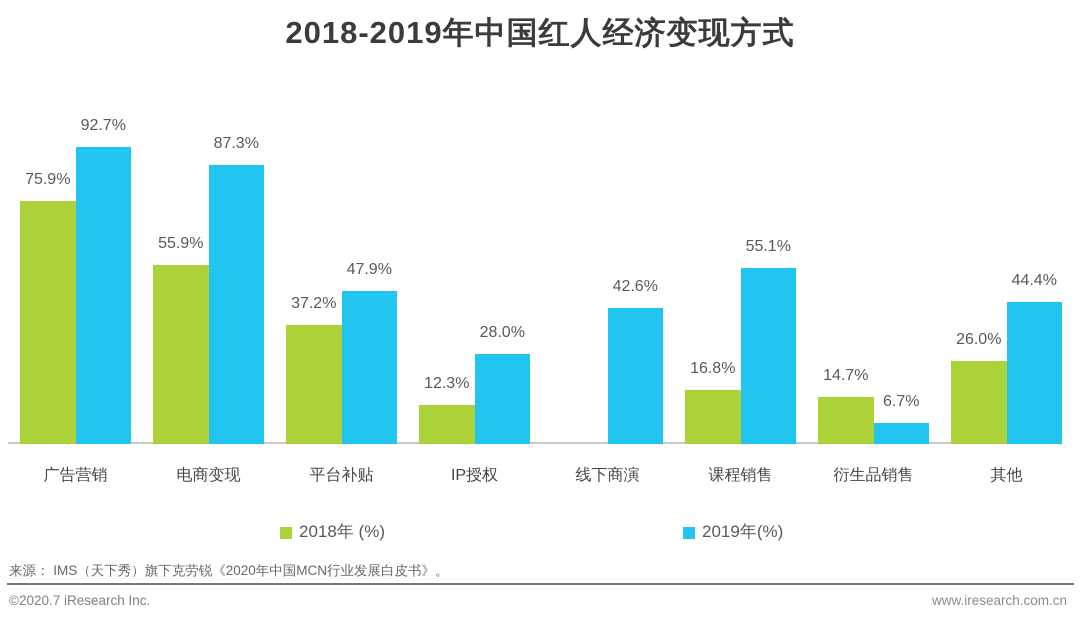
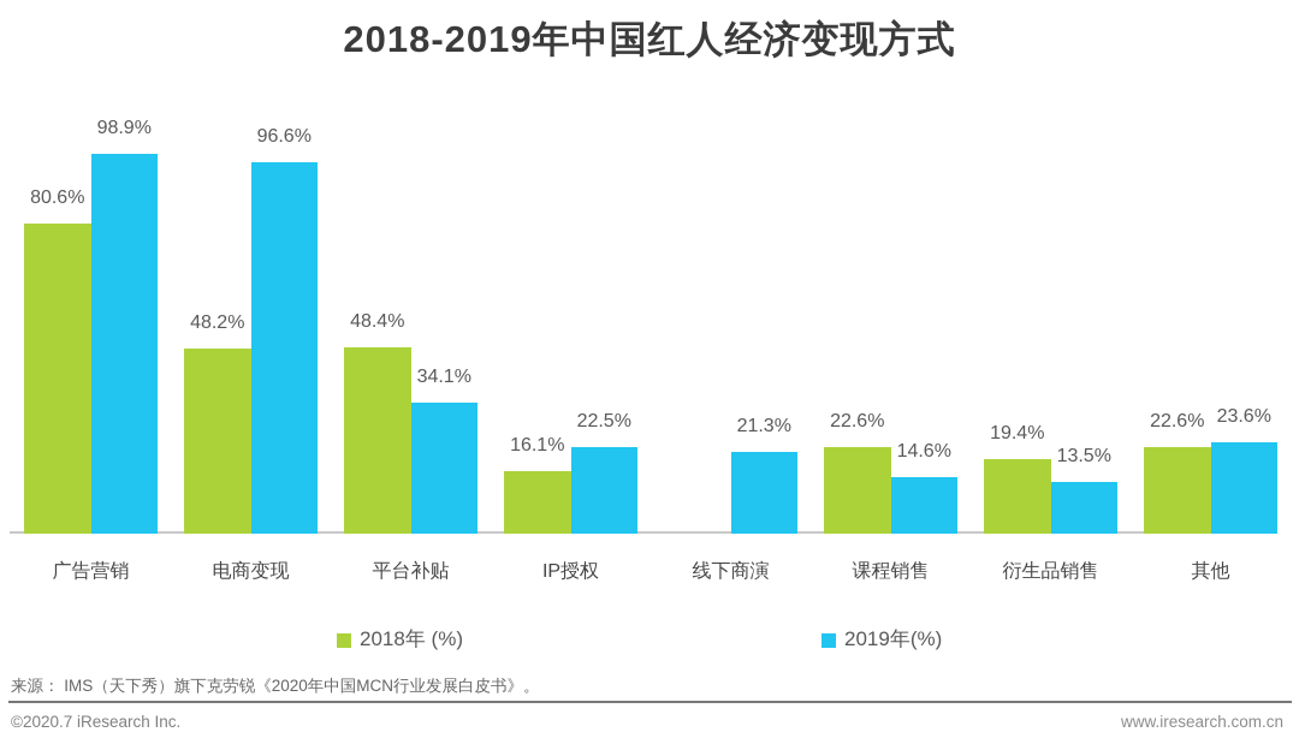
2018年 (%)/广告营销: 75.9% -> 80.6%
2019年(%)/广告营销: 92.7% -> 98.9%
2018年 (%)/电商变现: 55.9% -> 48.2%
2019年(%)/电商变现: 87.3% -> 96.6%
2018年 (%)/平台补贴: 37.2% -> 48.4%
2019年(%)/平台补贴: 47.9% -> 34.1%
2018年 (%)/IP授权: 12.3% -> 16.1%
2019年(%)/IP授权: 28.0% -> 22.5%
2019年(%)/线下商演: 42.6% -> 21.3%
2018年 (%)/课程销售: 16.8% -> 22.6%
2019年(%)/课程销售: 55.1% -> 14.6%
2018年 (%)/衍生品销售: 14.7% -> 19.4%
2019年(%)/衍生品销售: 6.7% -> 13.5%
2018年 (%)/其他: 26.0% -> 22.6%
2019年(%)/其他: 44.4% -> 23.6%
